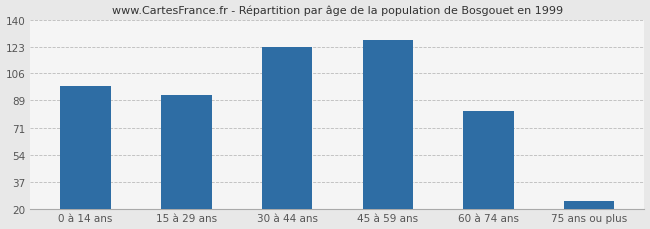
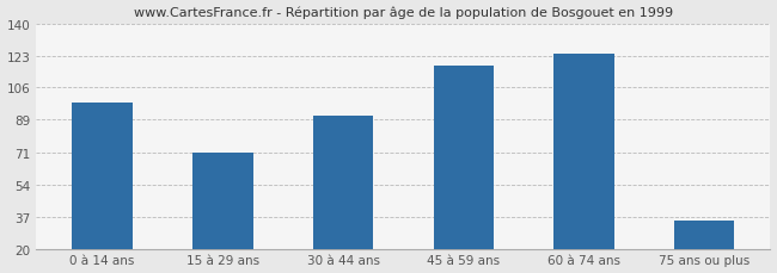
15 à 29 ans: 92 -> 71
30 à 44 ans: 123 -> 91
45 à 59 ans: 127 -> 118
60 à 74 ans: 82 -> 124
75 ans ou plus: 25 -> 35
